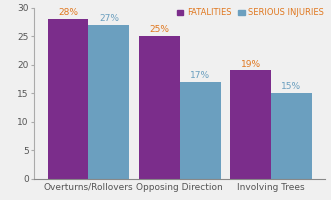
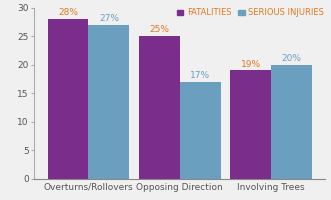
SERIOUS INJURIES/Involving Trees: 15% -> 20%
